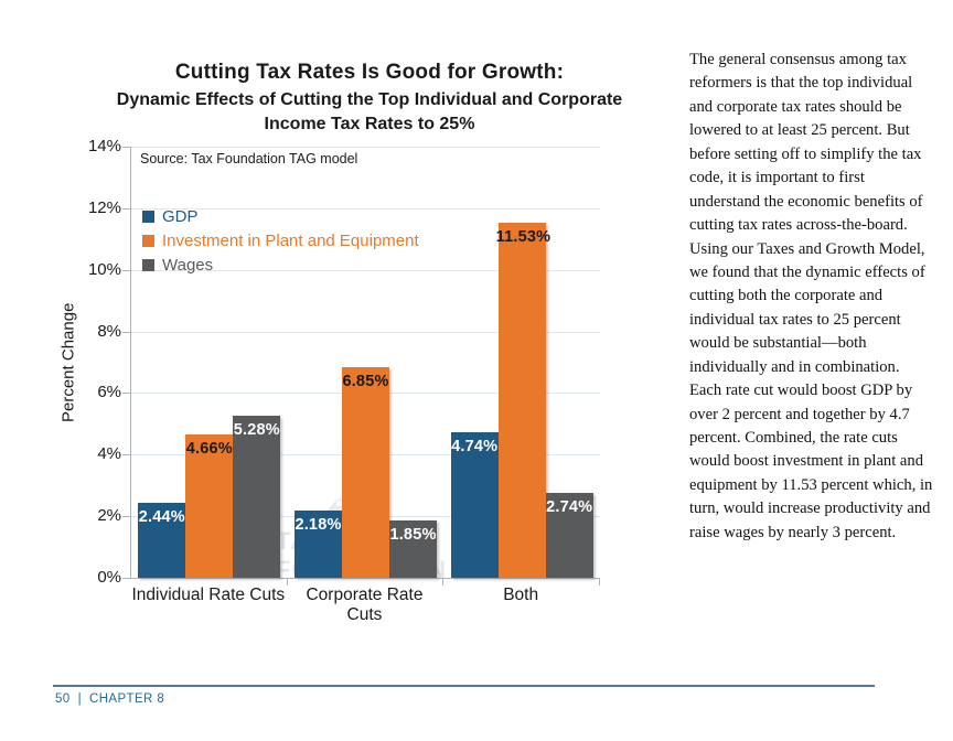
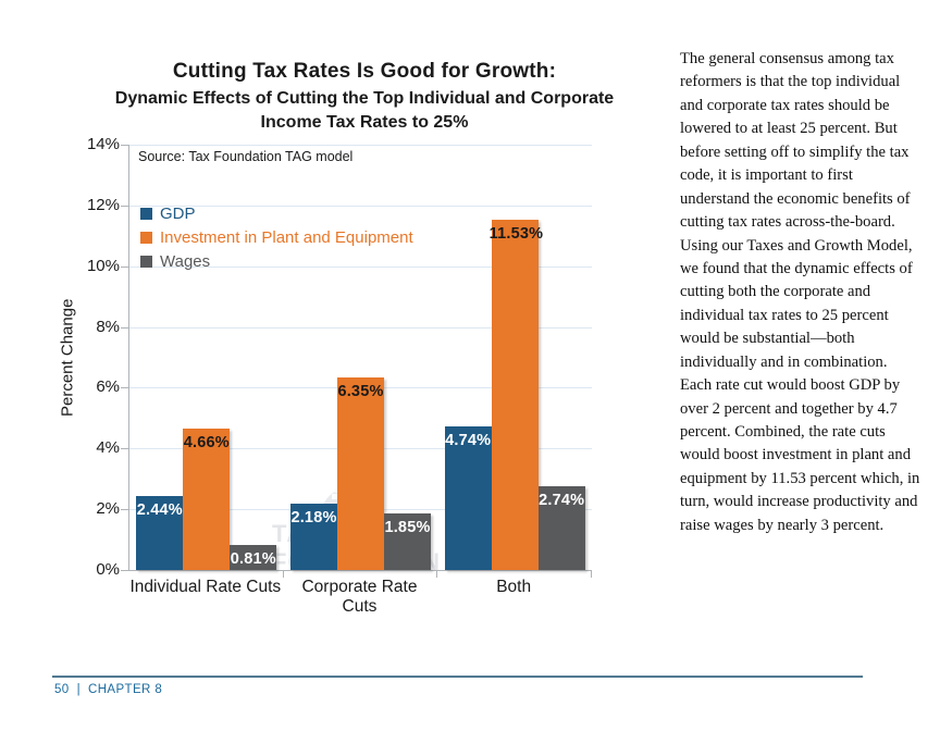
Wages/Individual Rate Cuts: 5.28% -> 0.81%
Investment in Plant and Equipment/Corporate Rate Cuts: 6.85% -> 6.35%
